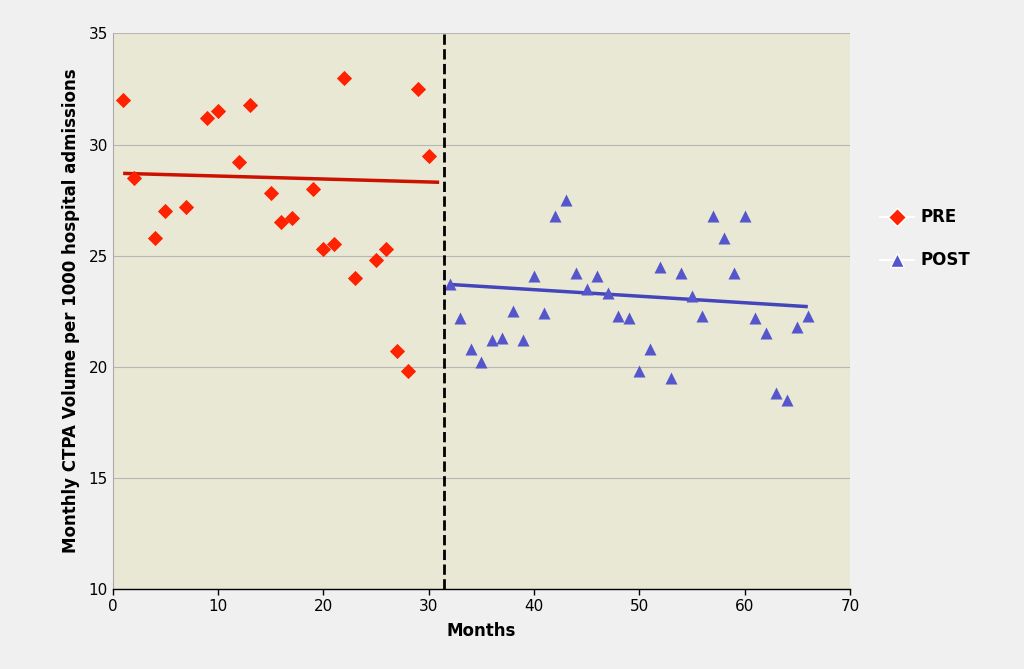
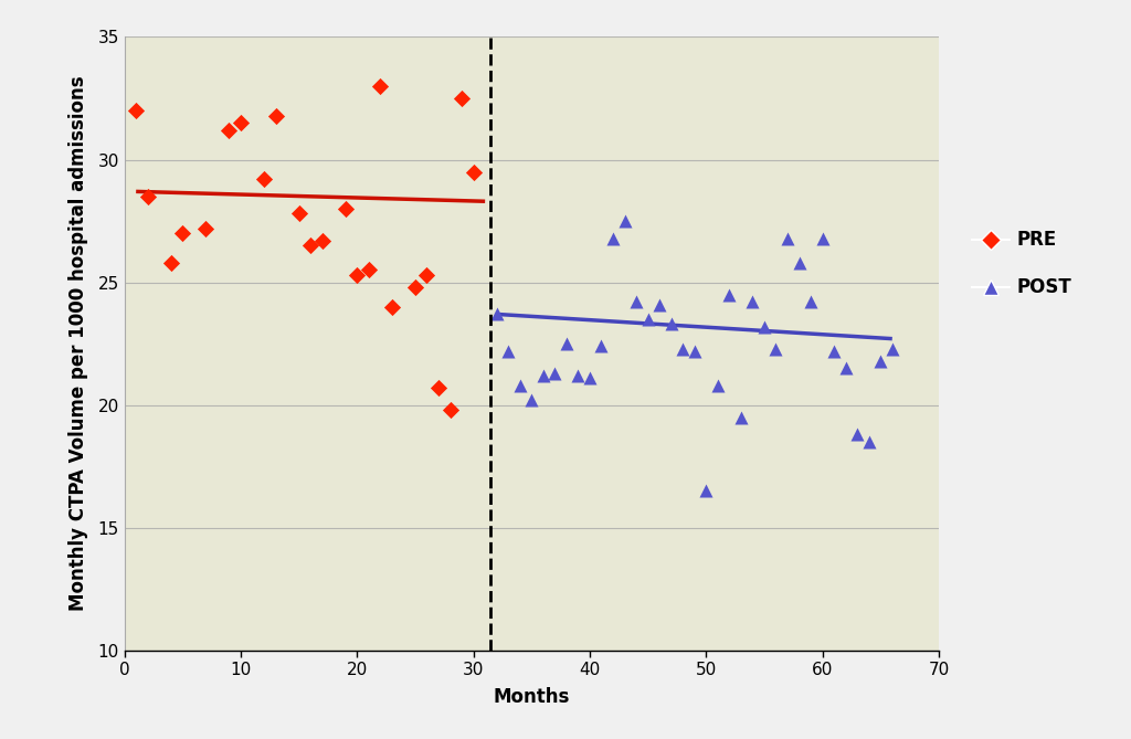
POST/40: 24.1 -> 21.1
POST/50: 19.8 -> 16.5
